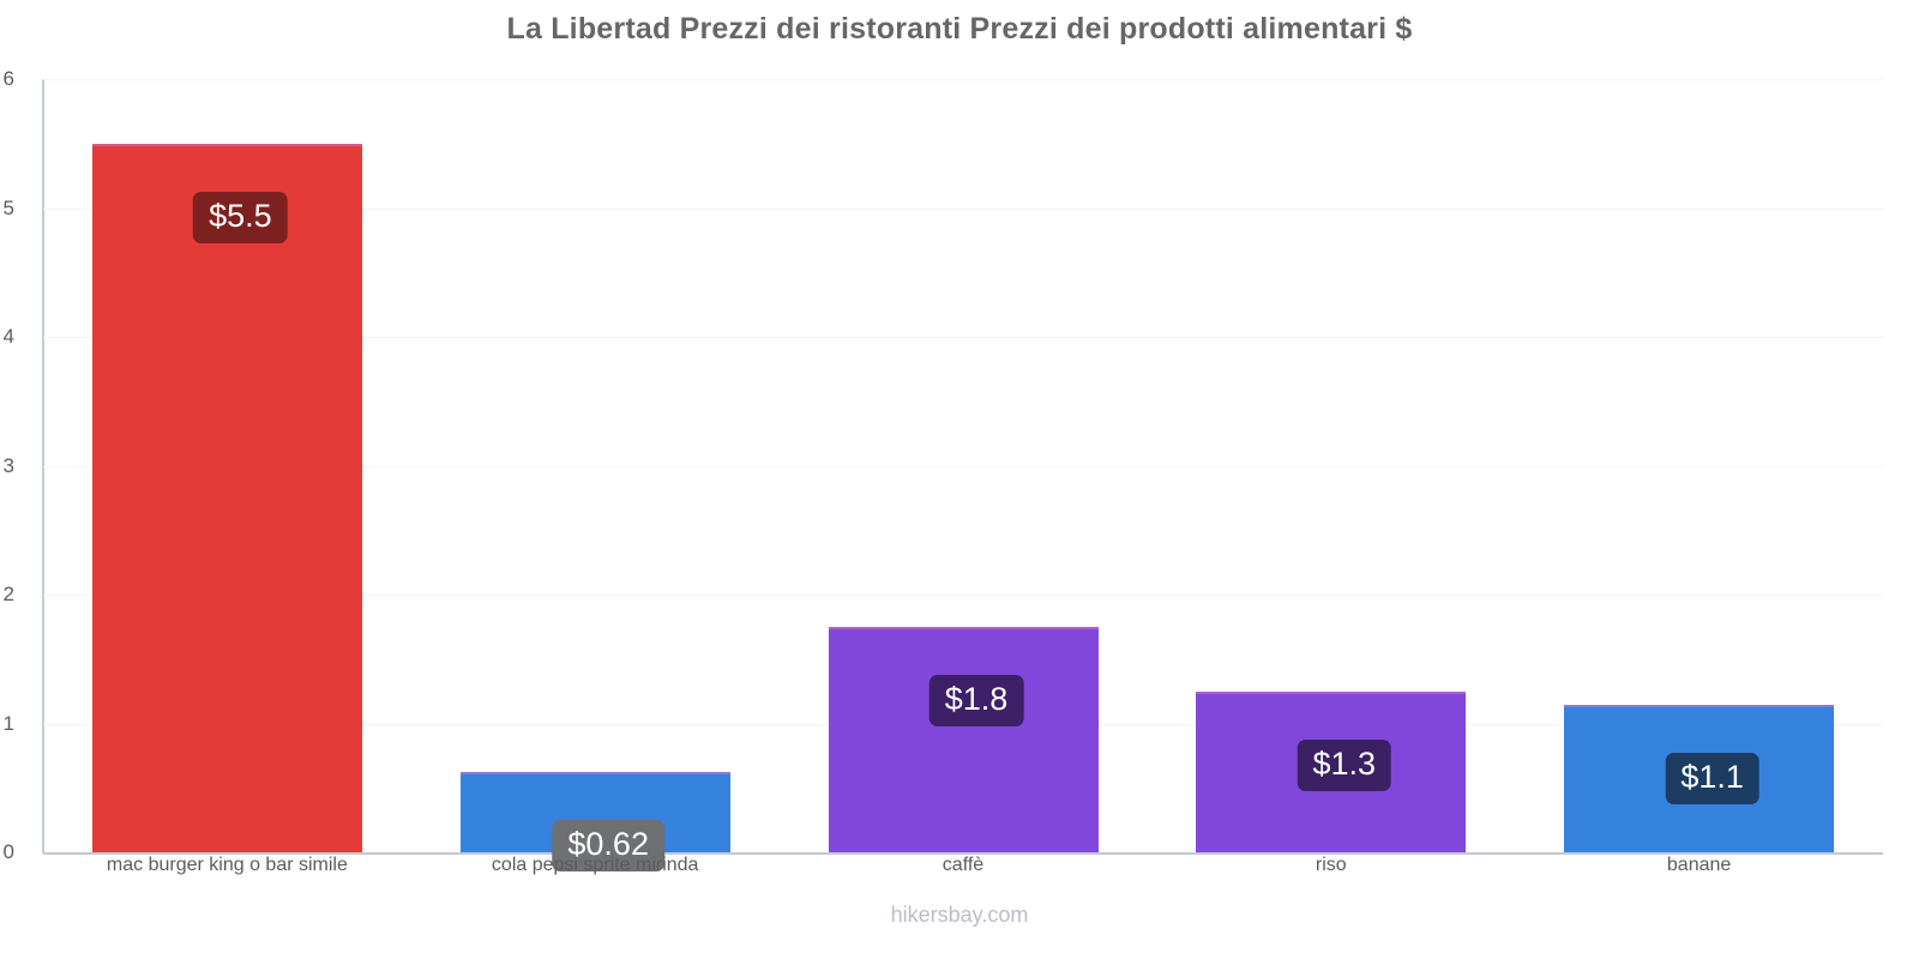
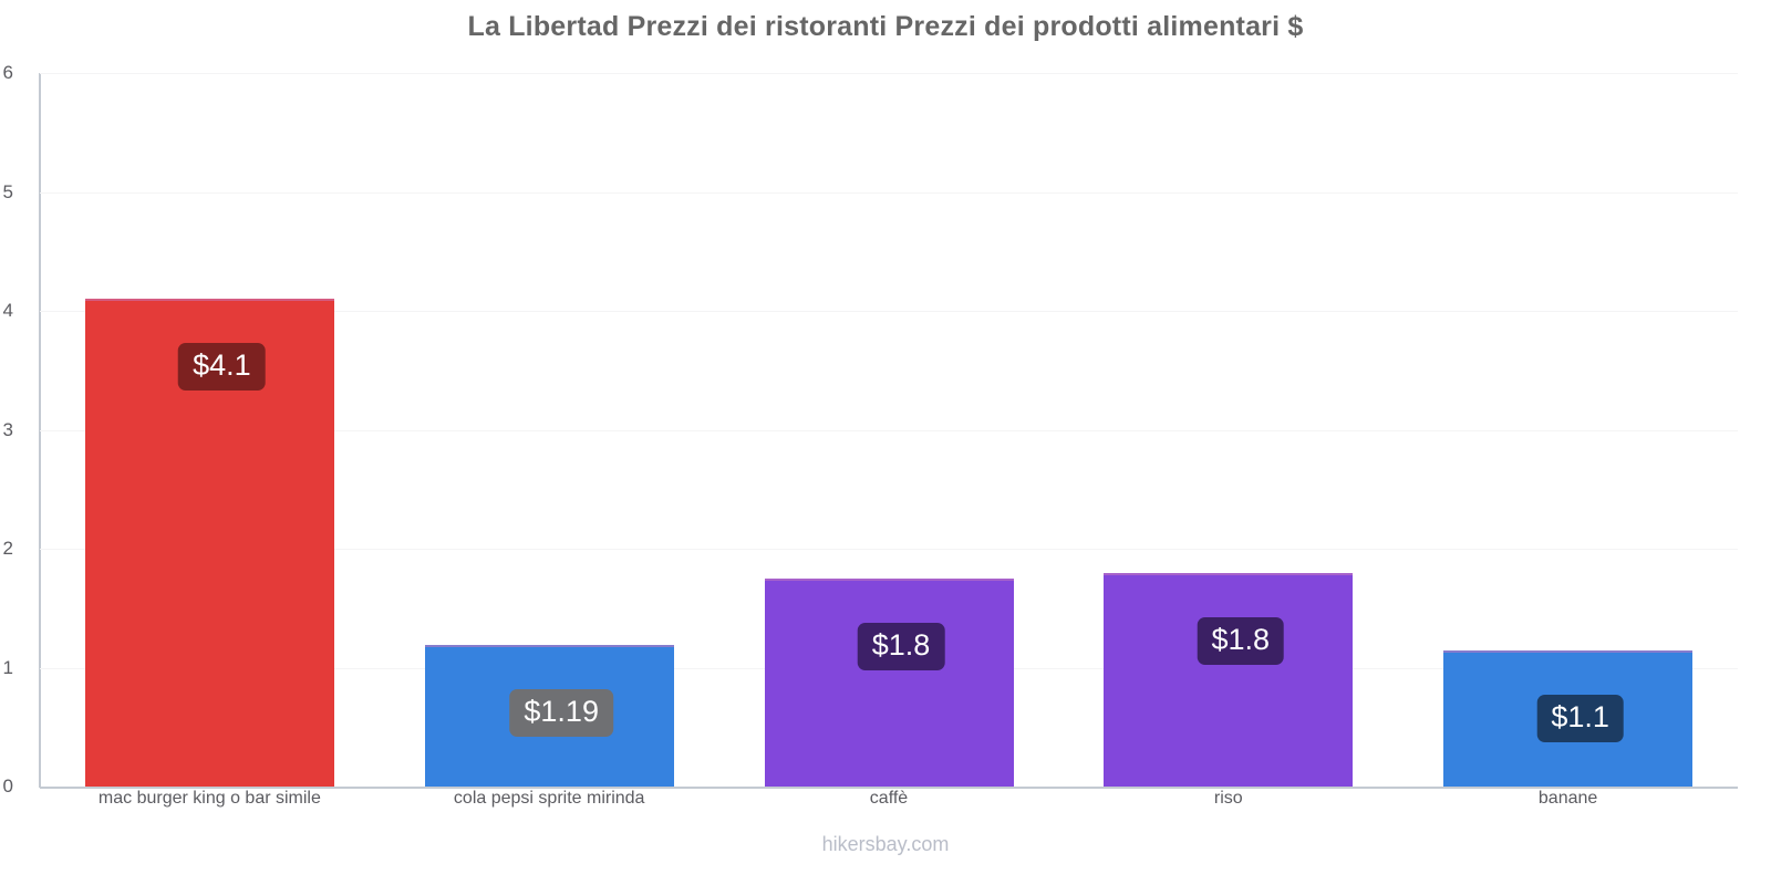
mac burger king o bar simile: $5.5 -> $4.1
cola pepsi sprite mirinda: $0.62 -> $1.19
riso: $1.3 -> $1.8
